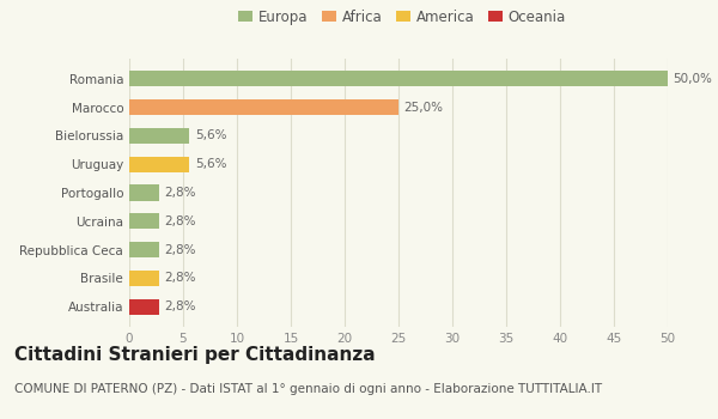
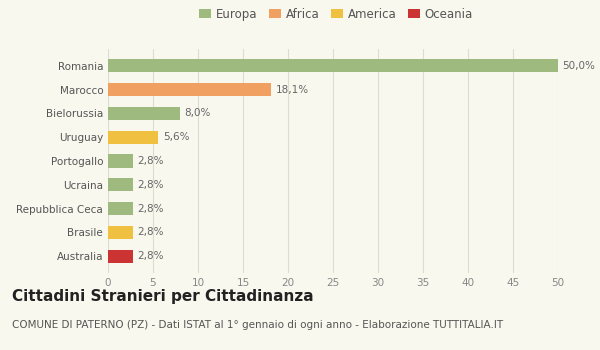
Marocco: 25,0% -> 18,1%
Bielorussia: 5,6% -> 8,0%
